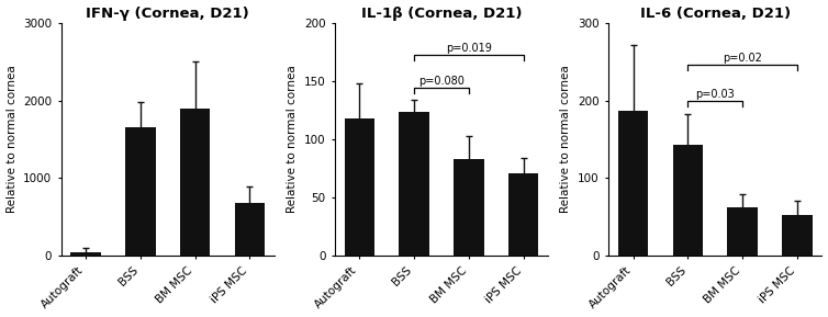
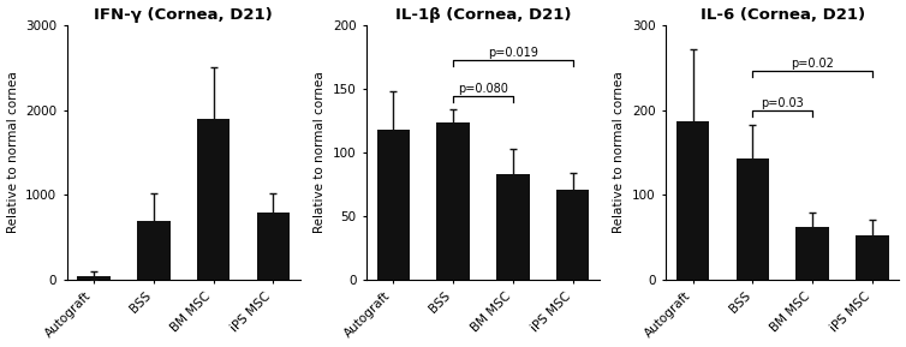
IFN-γ (Cornea, D21)/BSS: 1660 -> 700
IFN-γ (Cornea, D21)/iPS MSC: 680 -> 800
